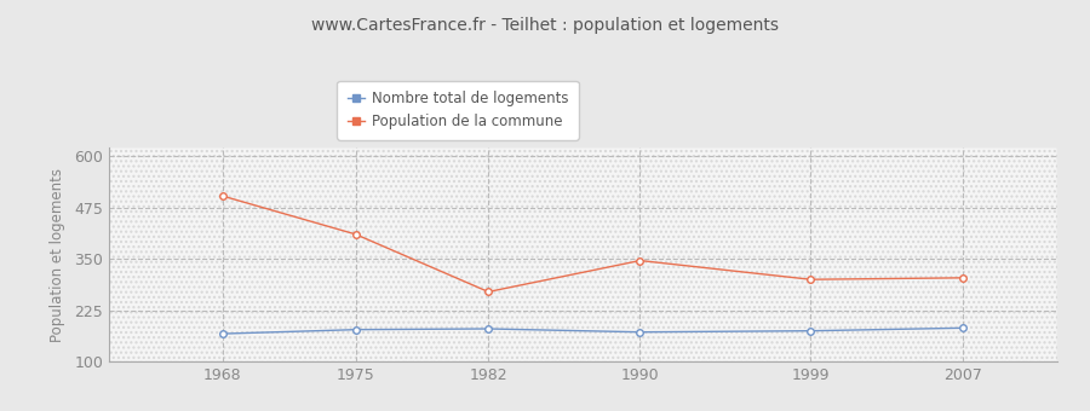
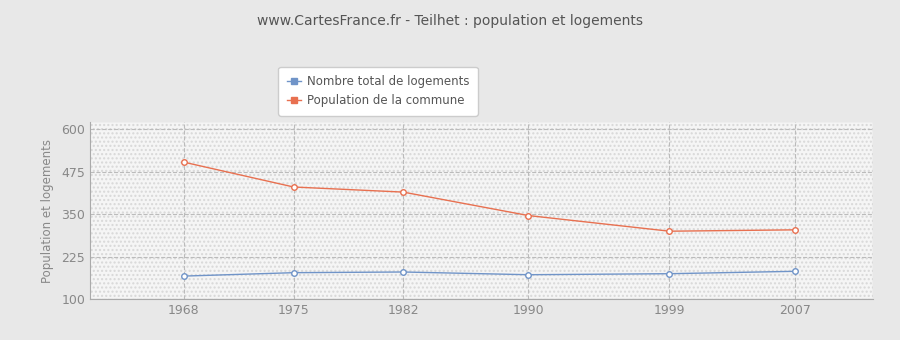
Population de la commune/1975: 410 -> 430
Population de la commune/1982: 270 -> 415
